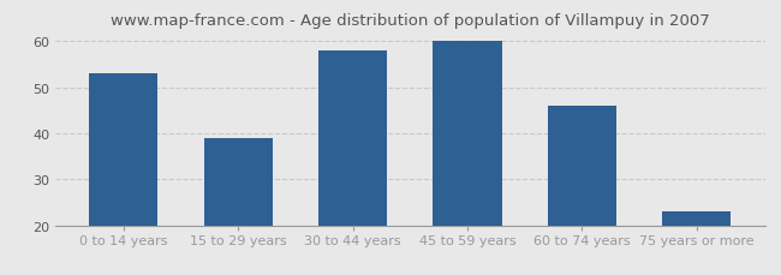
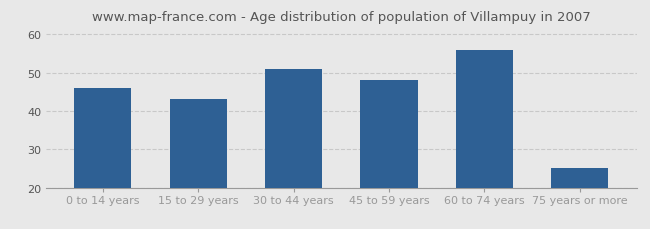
0 to 14 years: 53 -> 46
15 to 29 years: 39 -> 43
30 to 44 years: 58 -> 51
45 to 59 years: 60 -> 48
60 to 74 years: 46 -> 56
75 years or more: 23 -> 25
